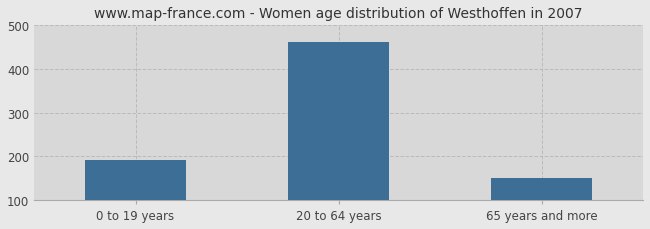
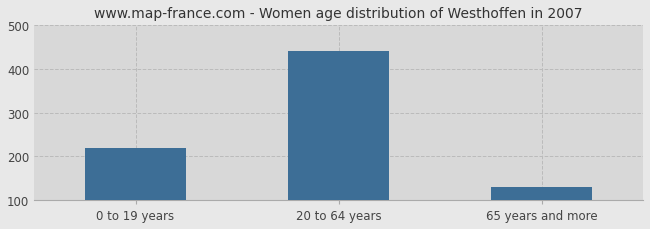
0 to 19 years: 192 -> 220
20 to 64 years: 462 -> 440
65 years and more: 150 -> 130
